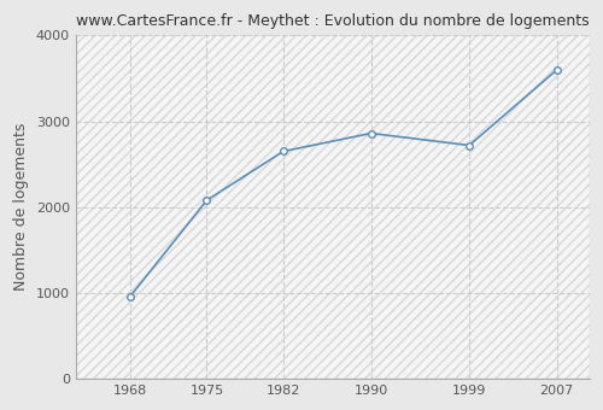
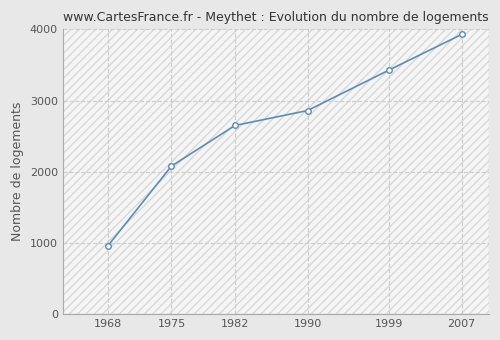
1999: 2720 -> 3430
2007: 3600 -> 3930
